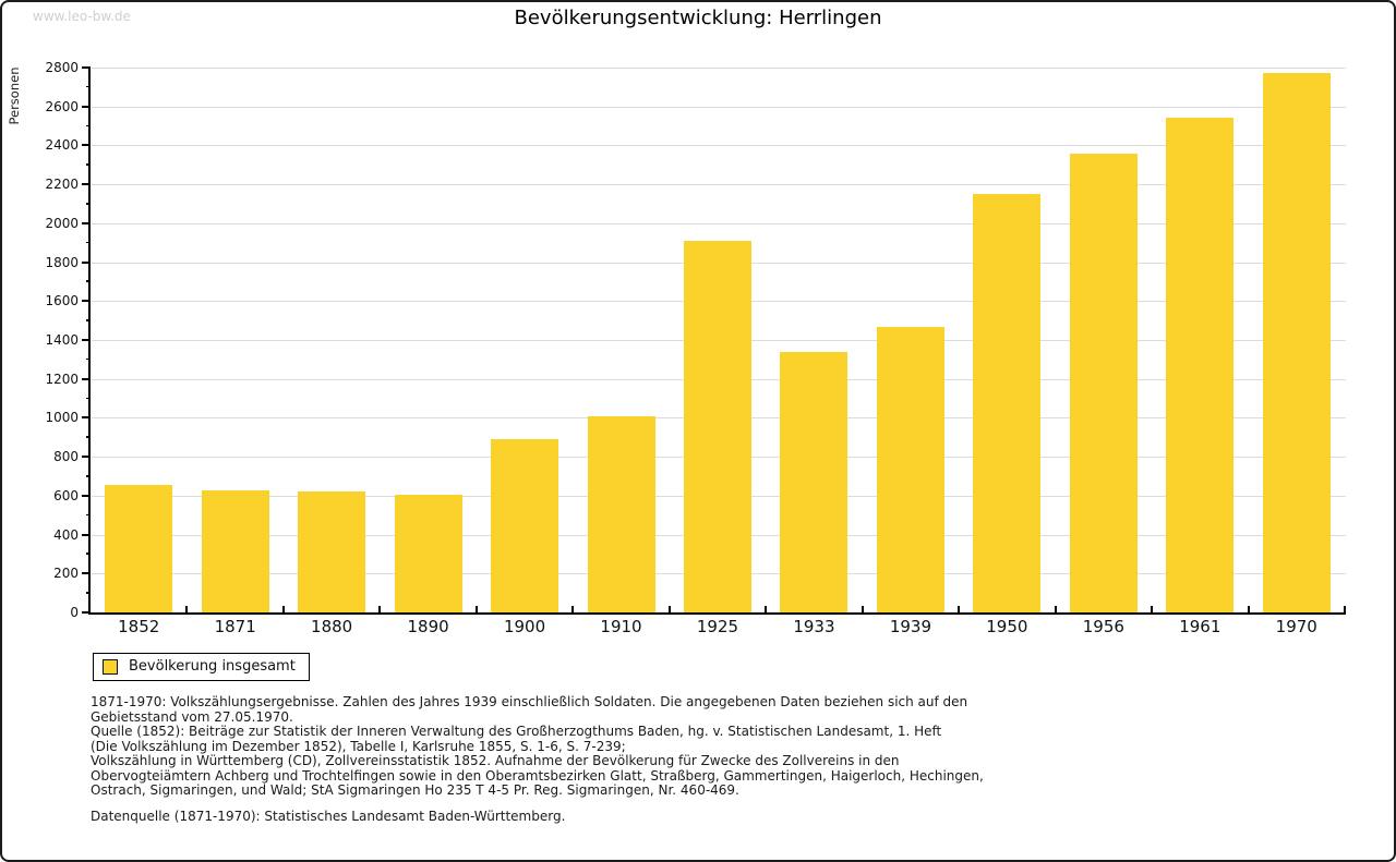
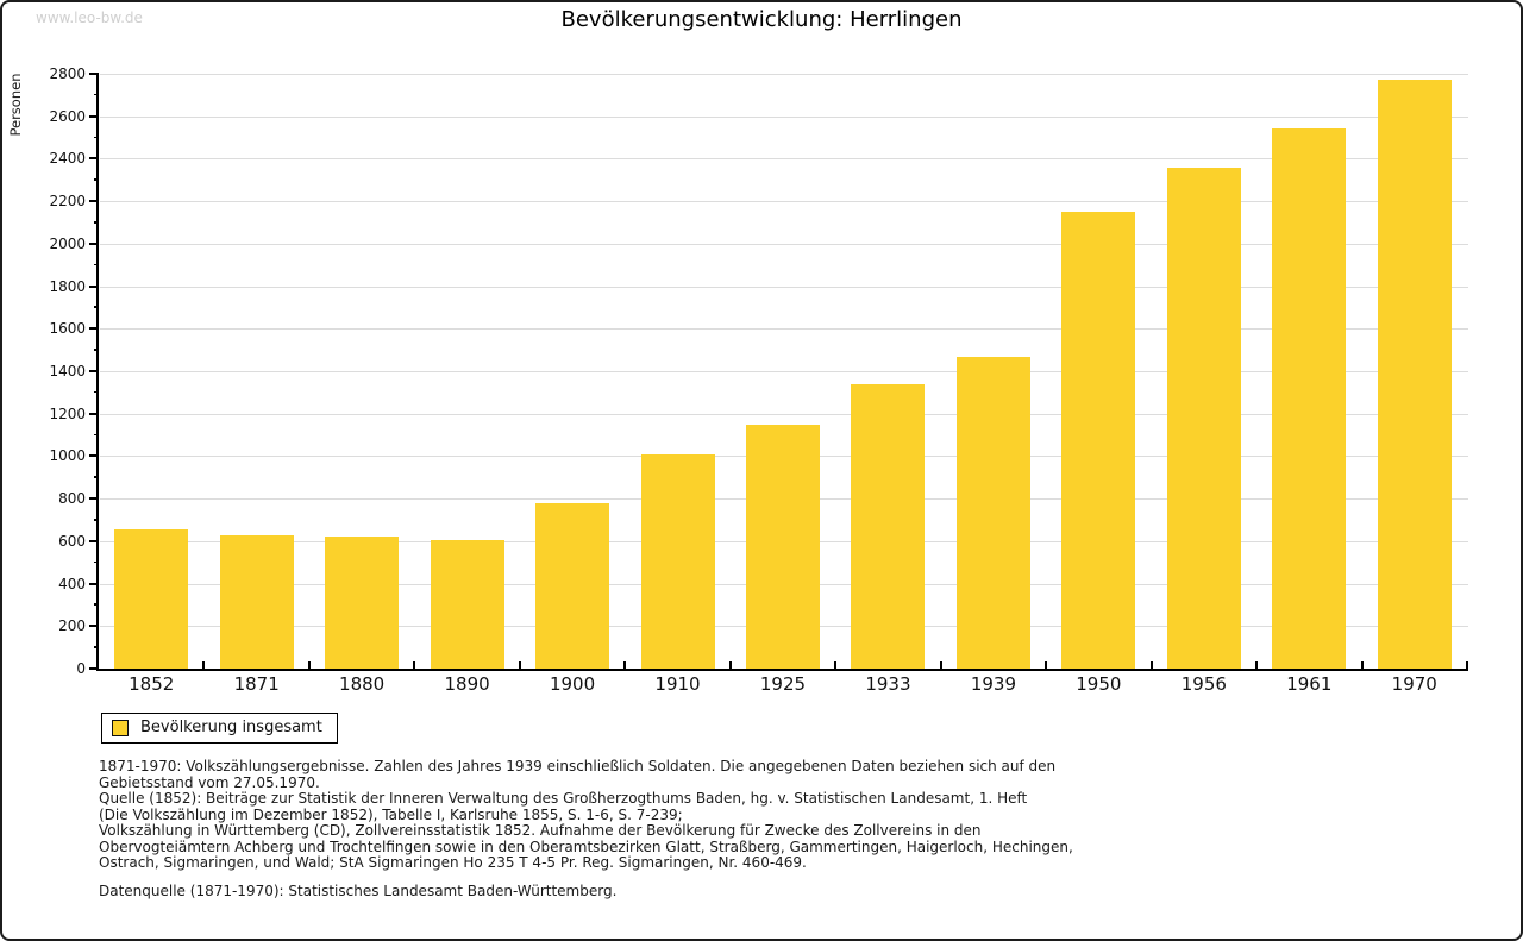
1900: 890 -> 780
1925: 1910 -> 1150
